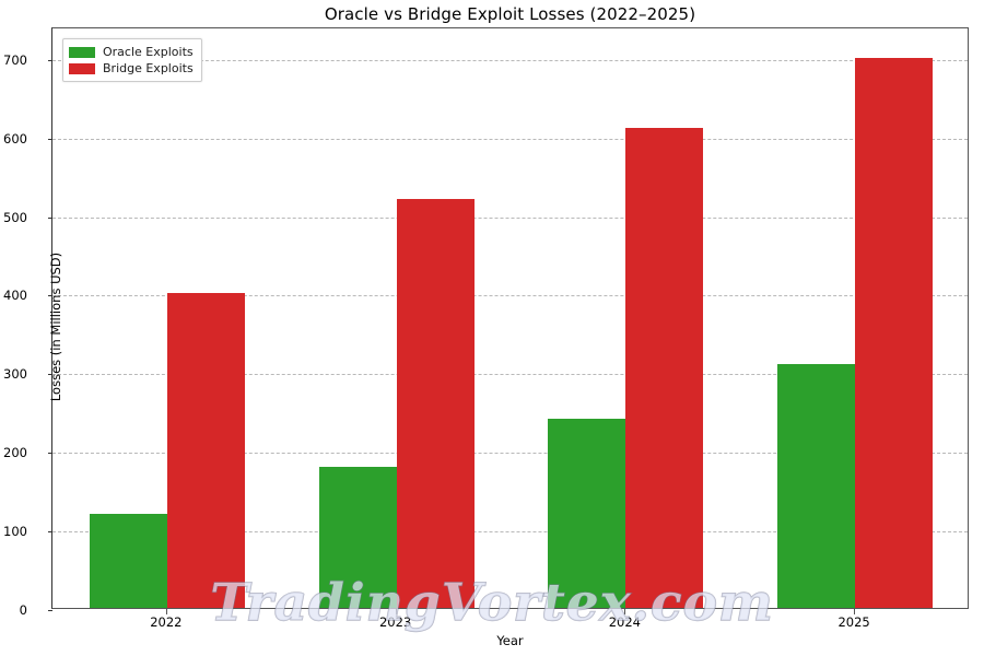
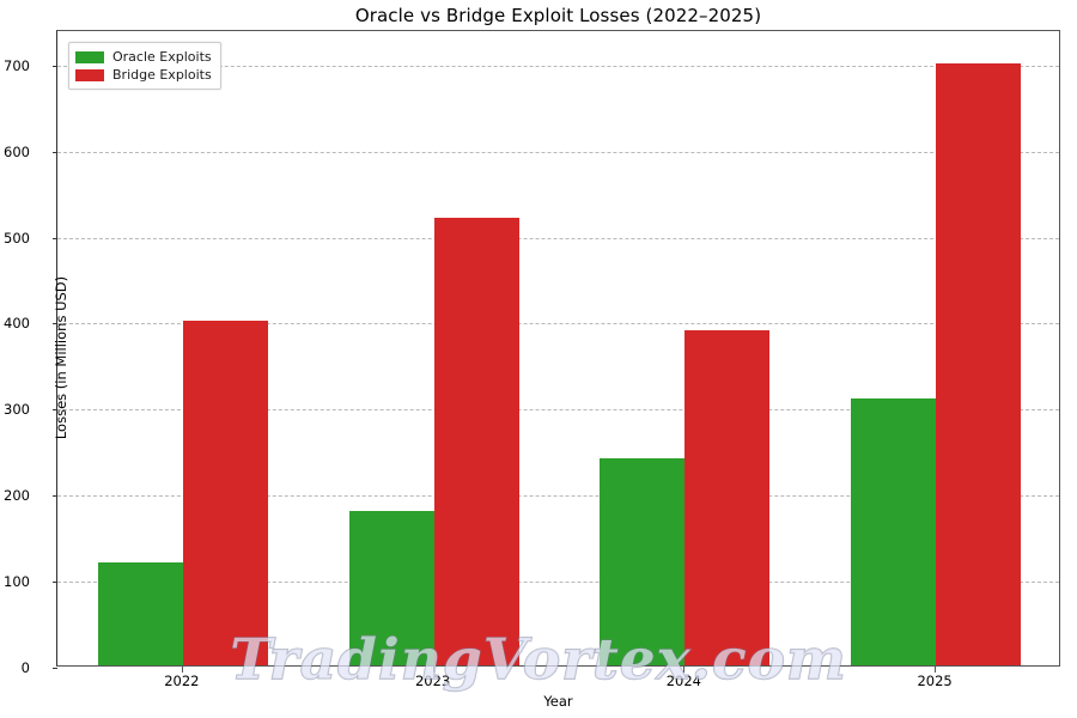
Bridge Exploits/2024: 610 -> 390
